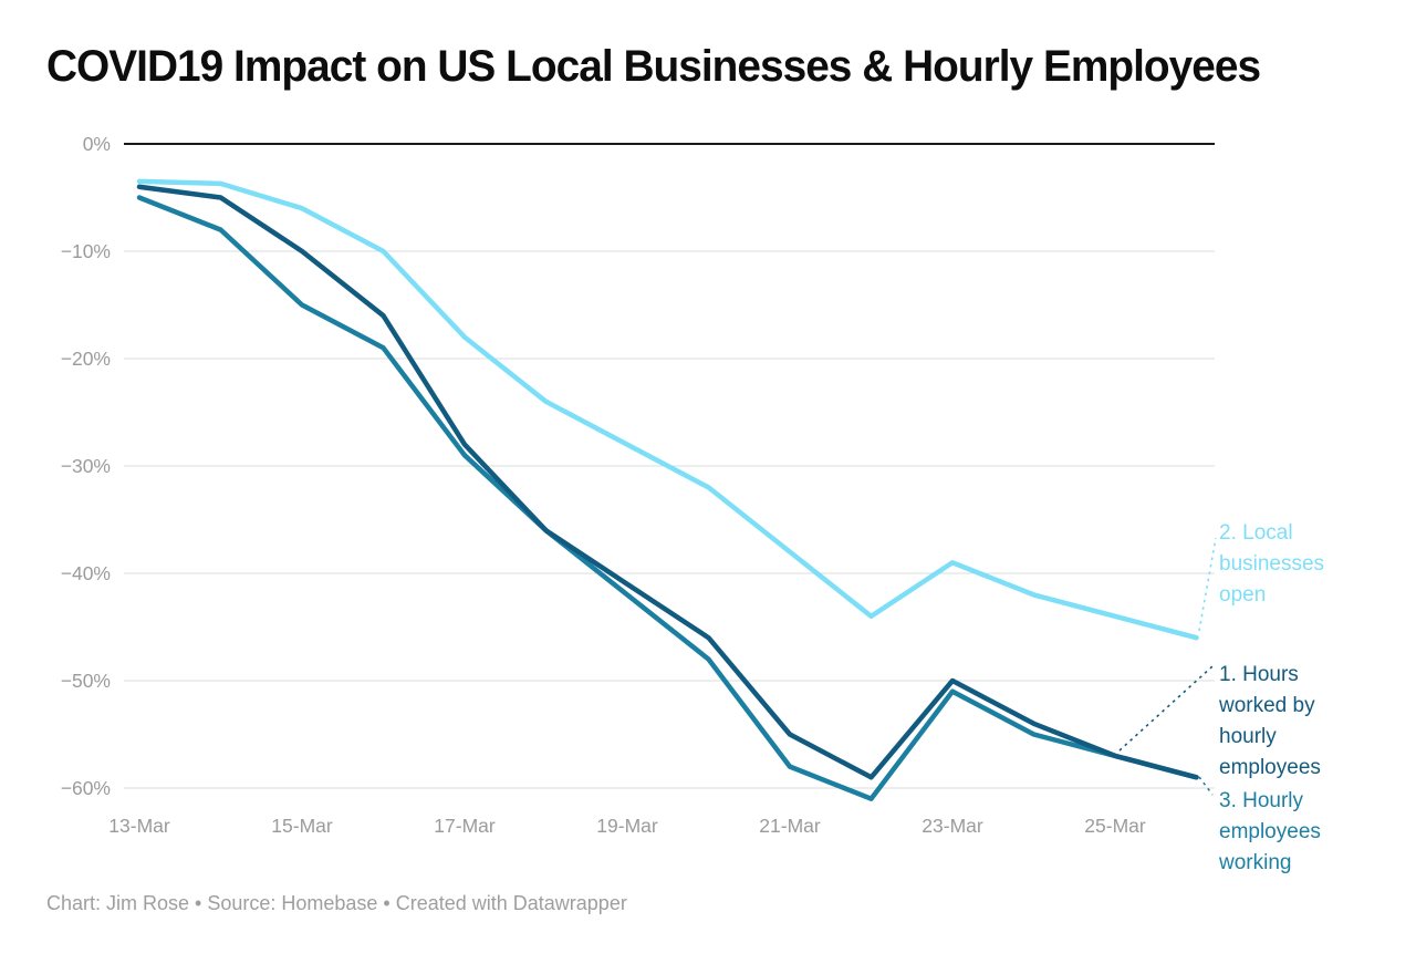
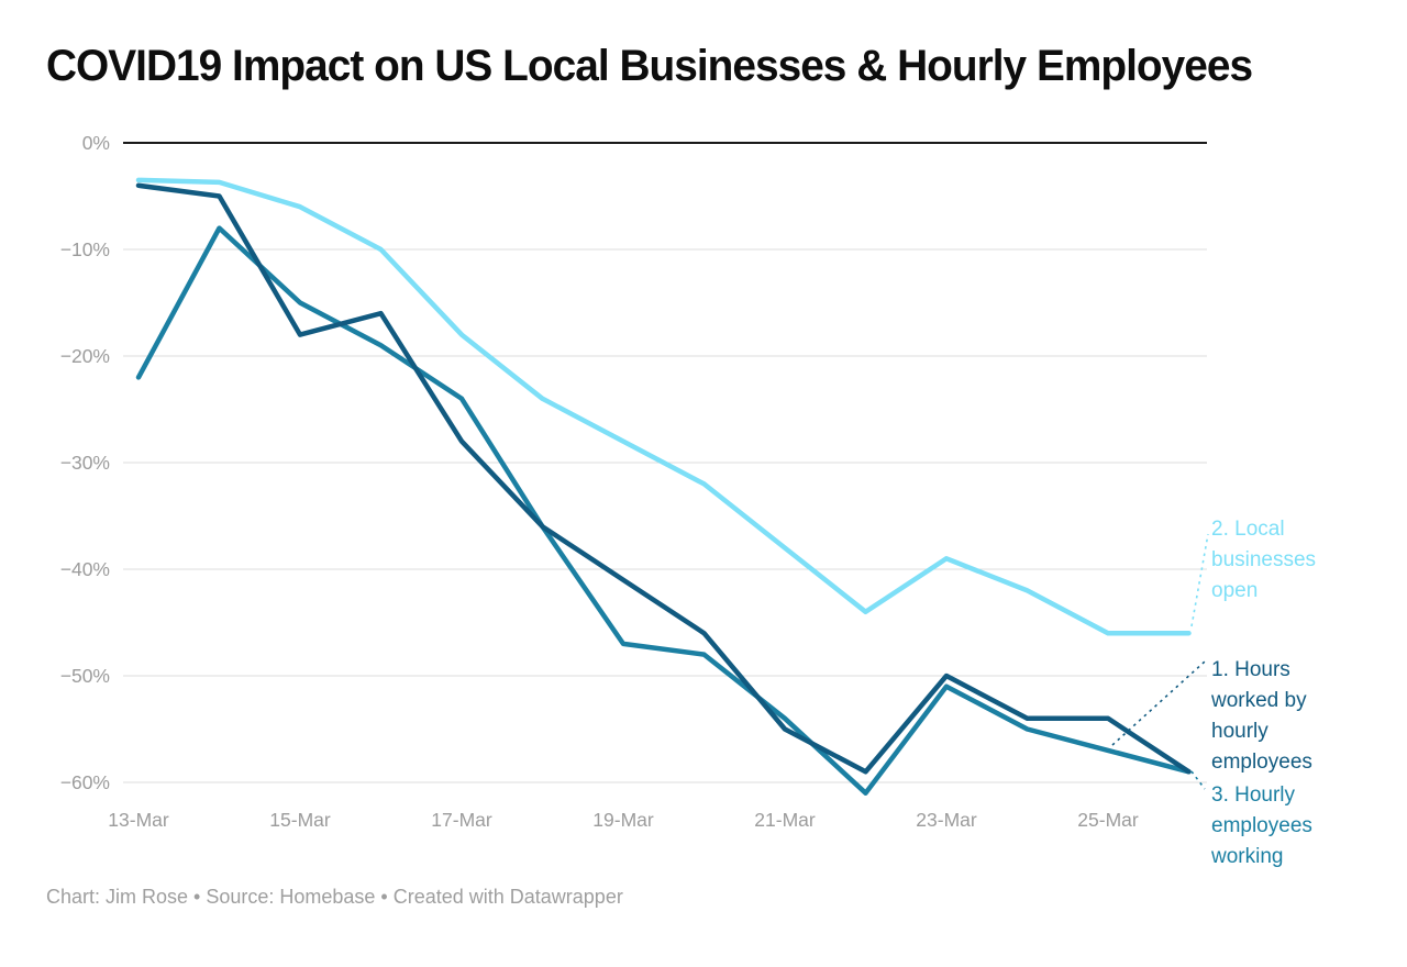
3. Hourly employees working/13-Mar: -5% -> -22%
1. Hours worked by hourly employees/15-Mar: -10% -> -18%
3. Hourly employees working/17-Mar: -29% -> -24%
3. Hourly employees working/19-Mar: -42% -> -47%
3. Hourly employees working/21-Mar: -58% -> -54%
1. Hours worked by hourly employees/25-Mar: -57% -> -54%
2. Local businesses open/25-Mar: -44% -> -46%
